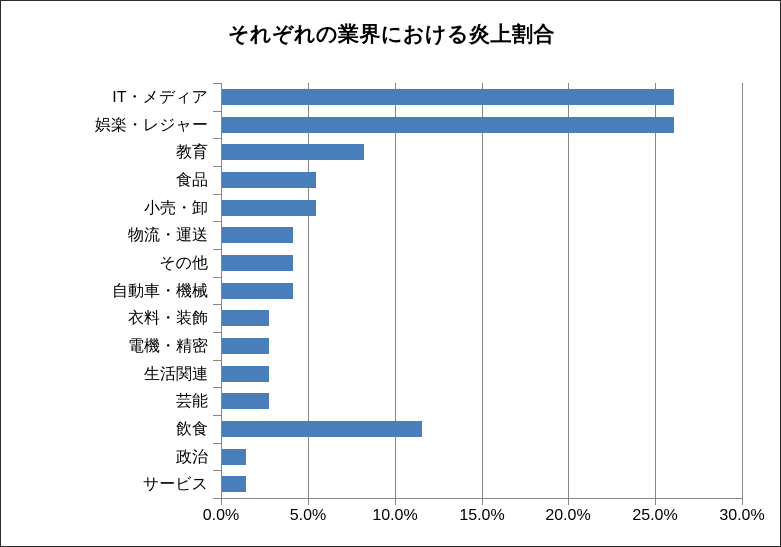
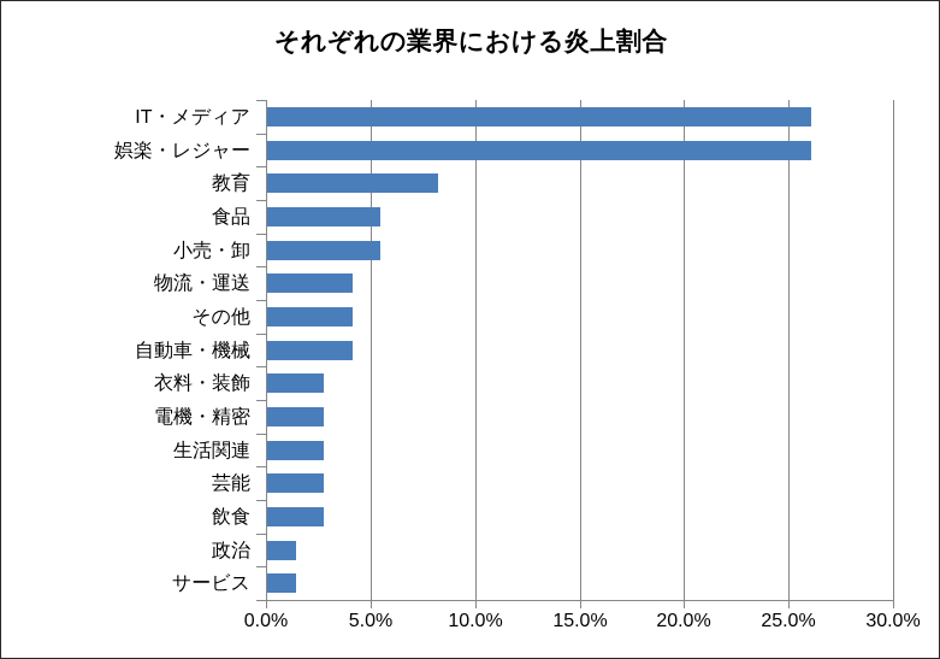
飲食: 11.5% -> 2.7%
